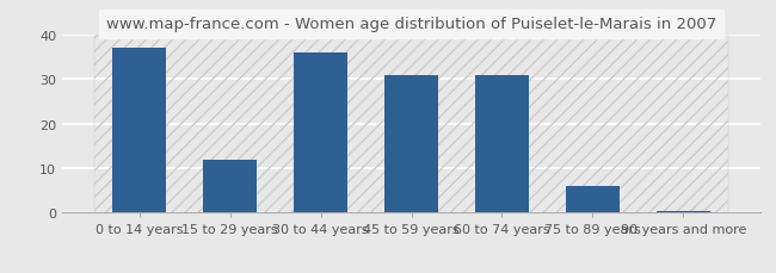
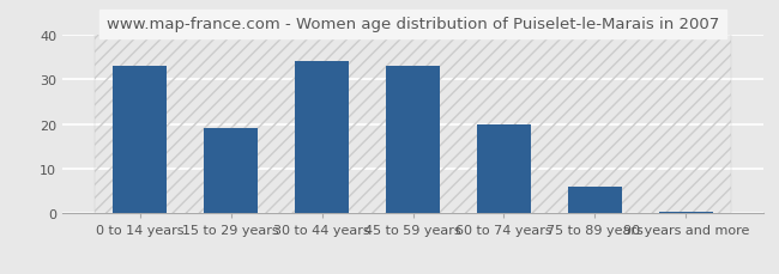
0 to 14 years: 37.0 -> 33.0
15 to 29 years: 12.0 -> 19.0
30 to 44 years: 36.0 -> 34.0
45 to 59 years: 31.0 -> 33.0
60 to 74 years: 31.0 -> 20.0
